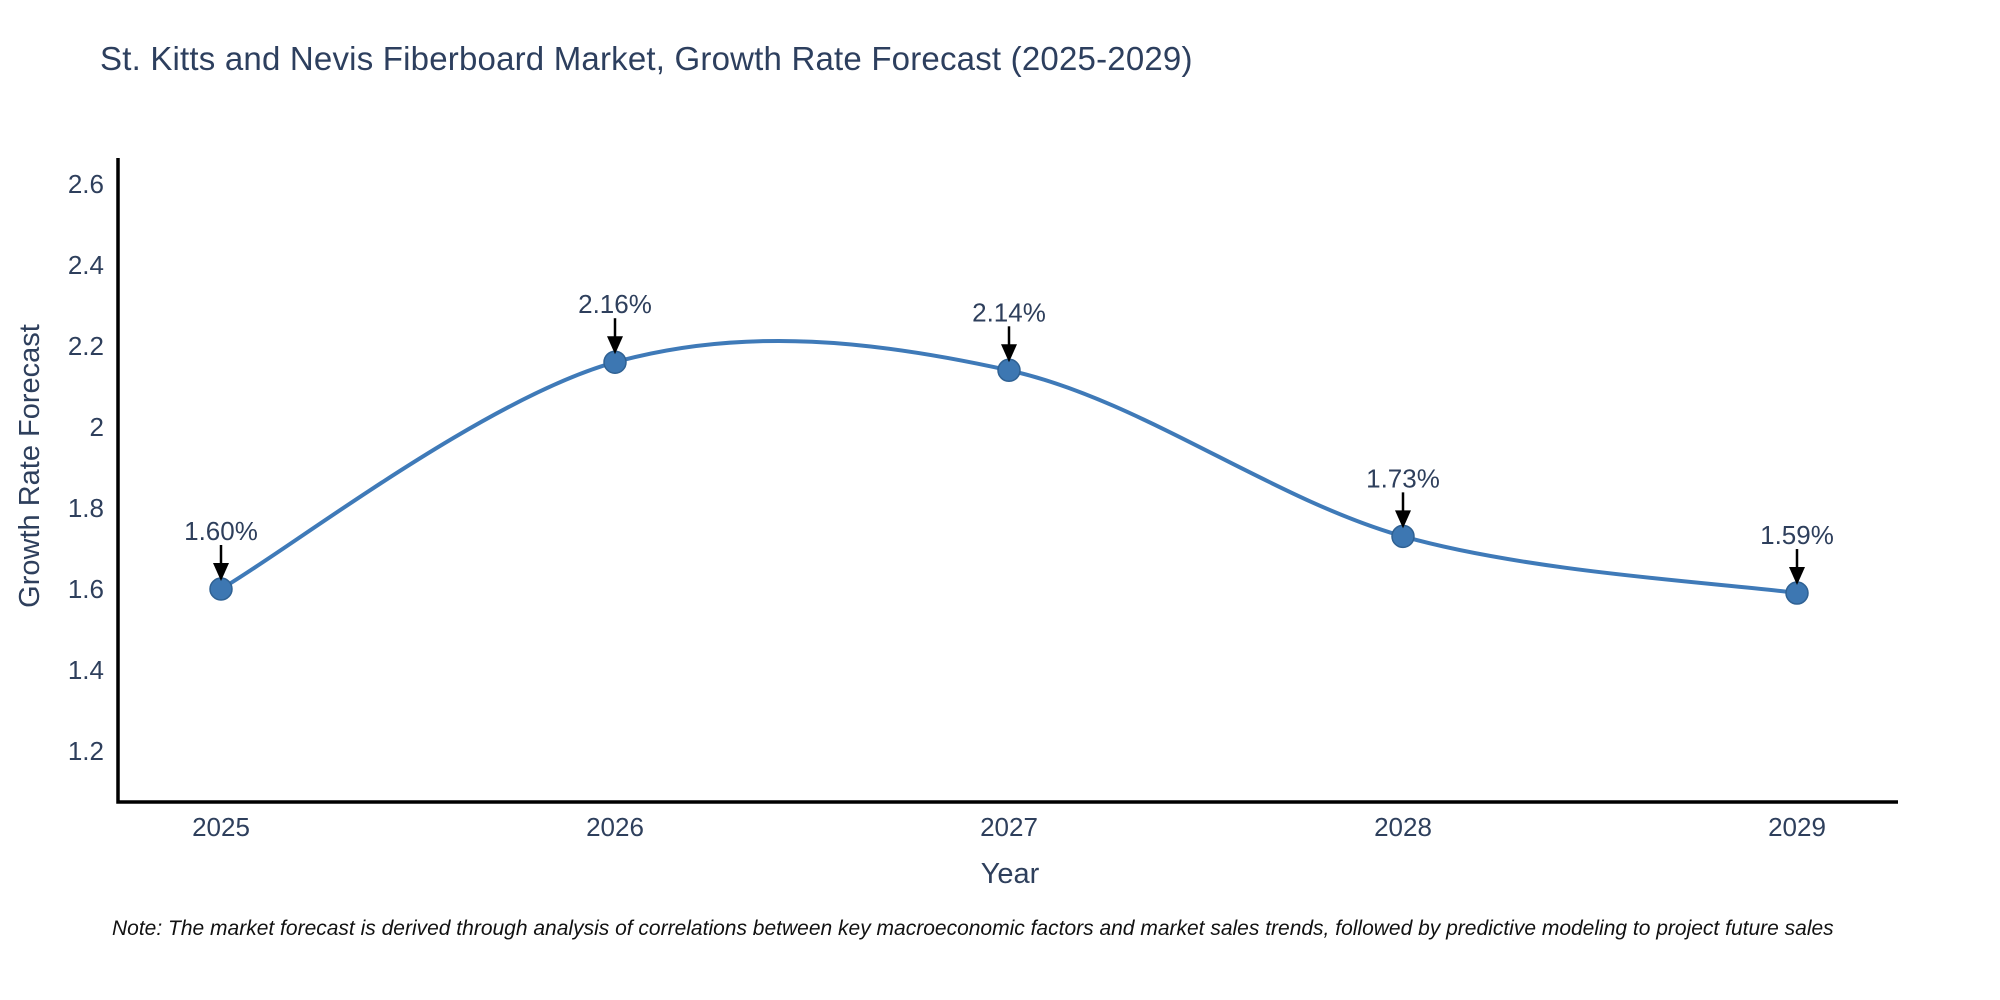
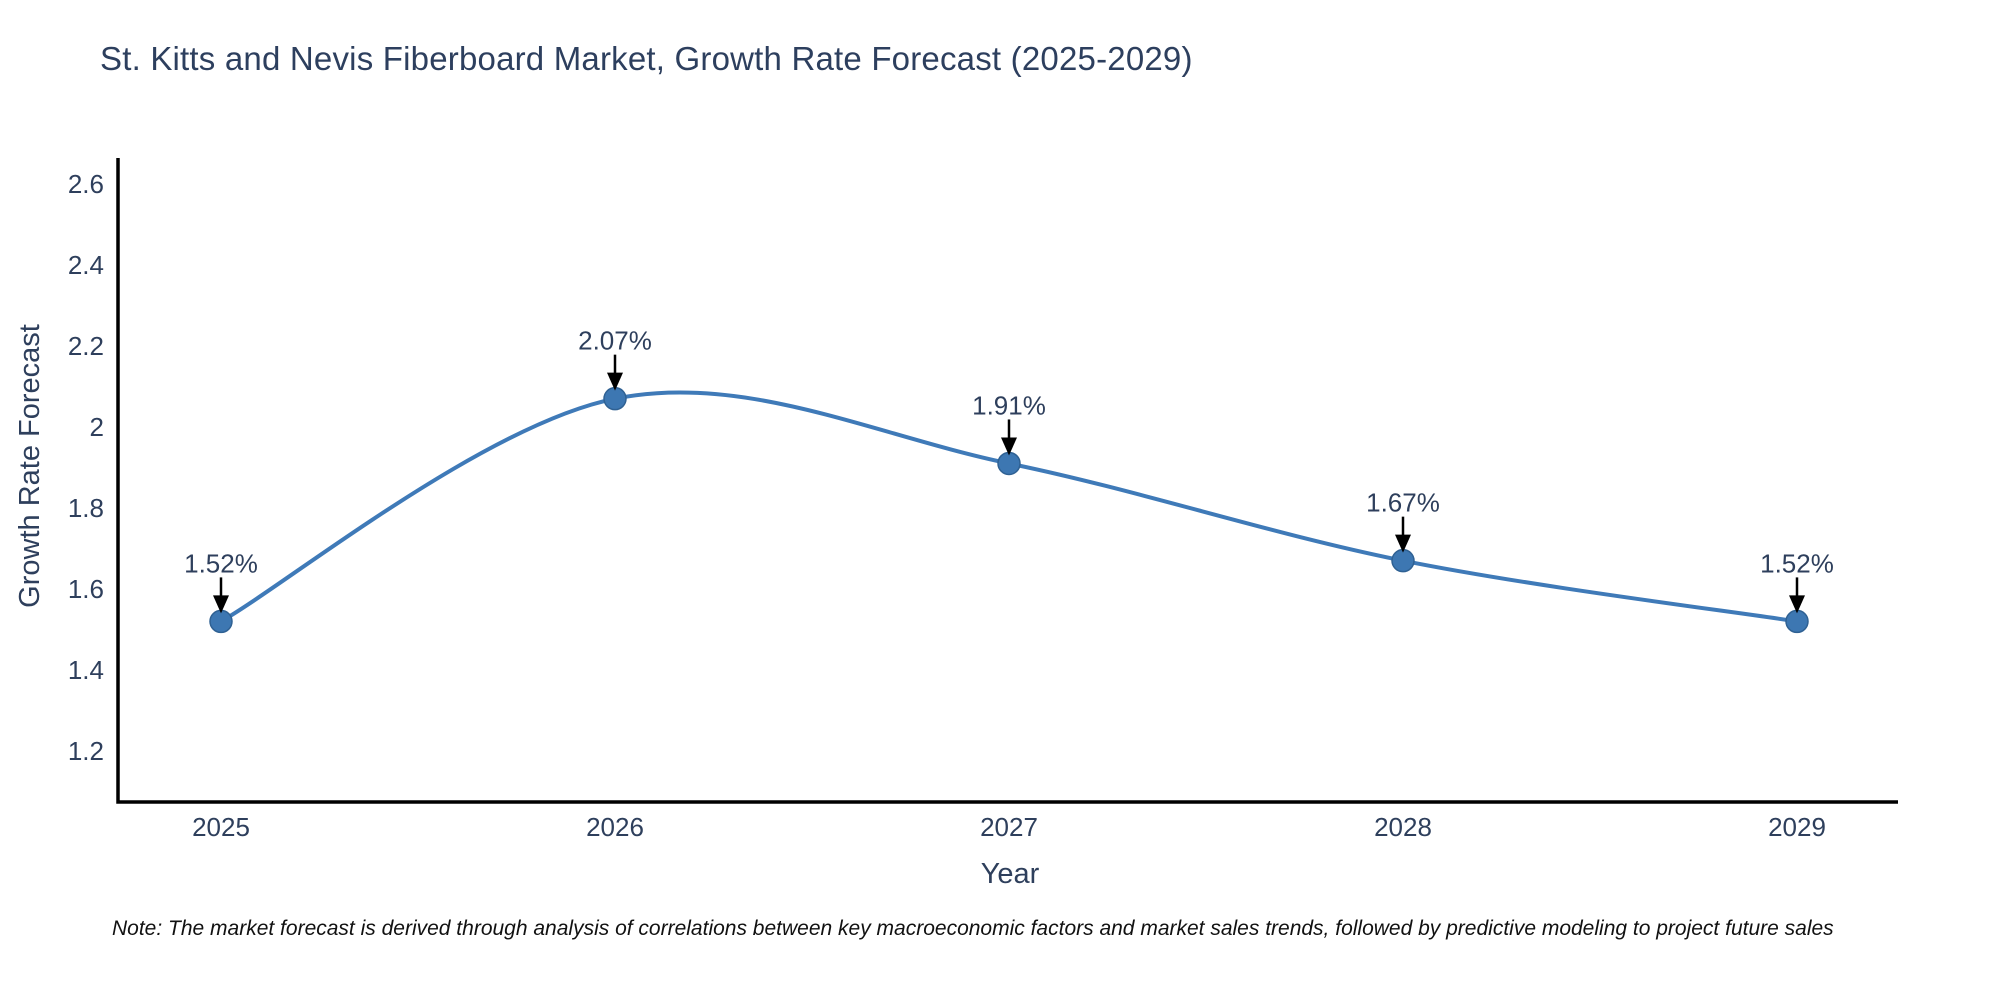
2025: 1.60% -> 1.52%
2026: 2.16% -> 2.07%
2027: 2.14% -> 1.91%
2028: 1.73% -> 1.67%
2029: 1.59% -> 1.52%
